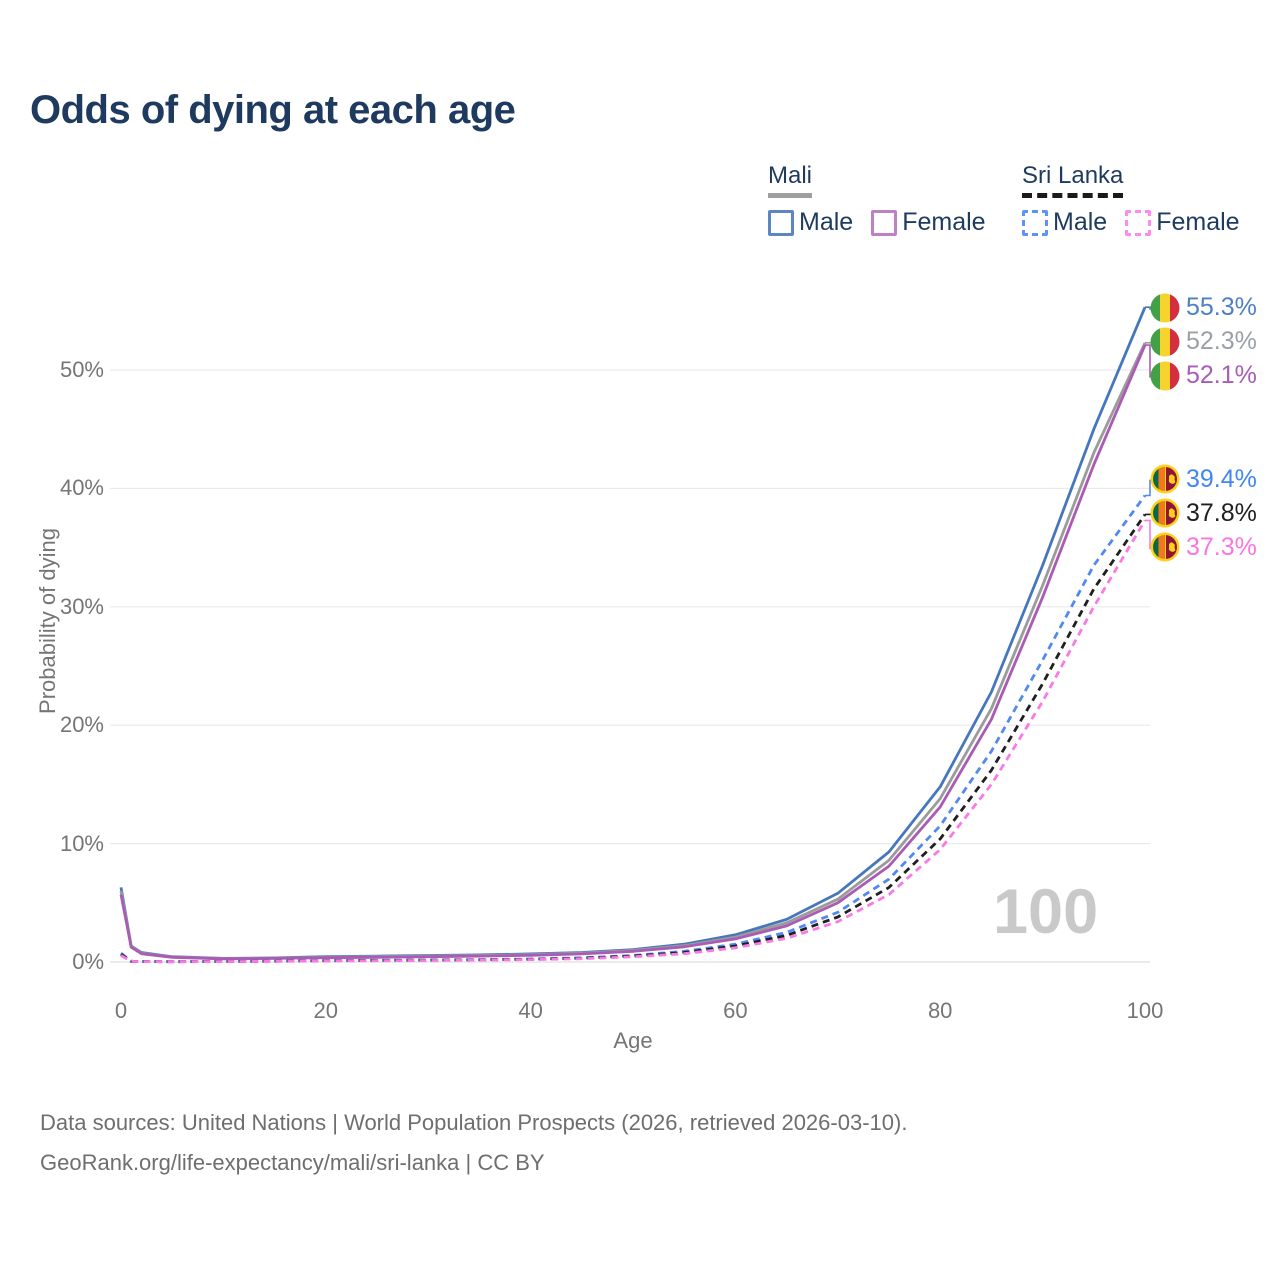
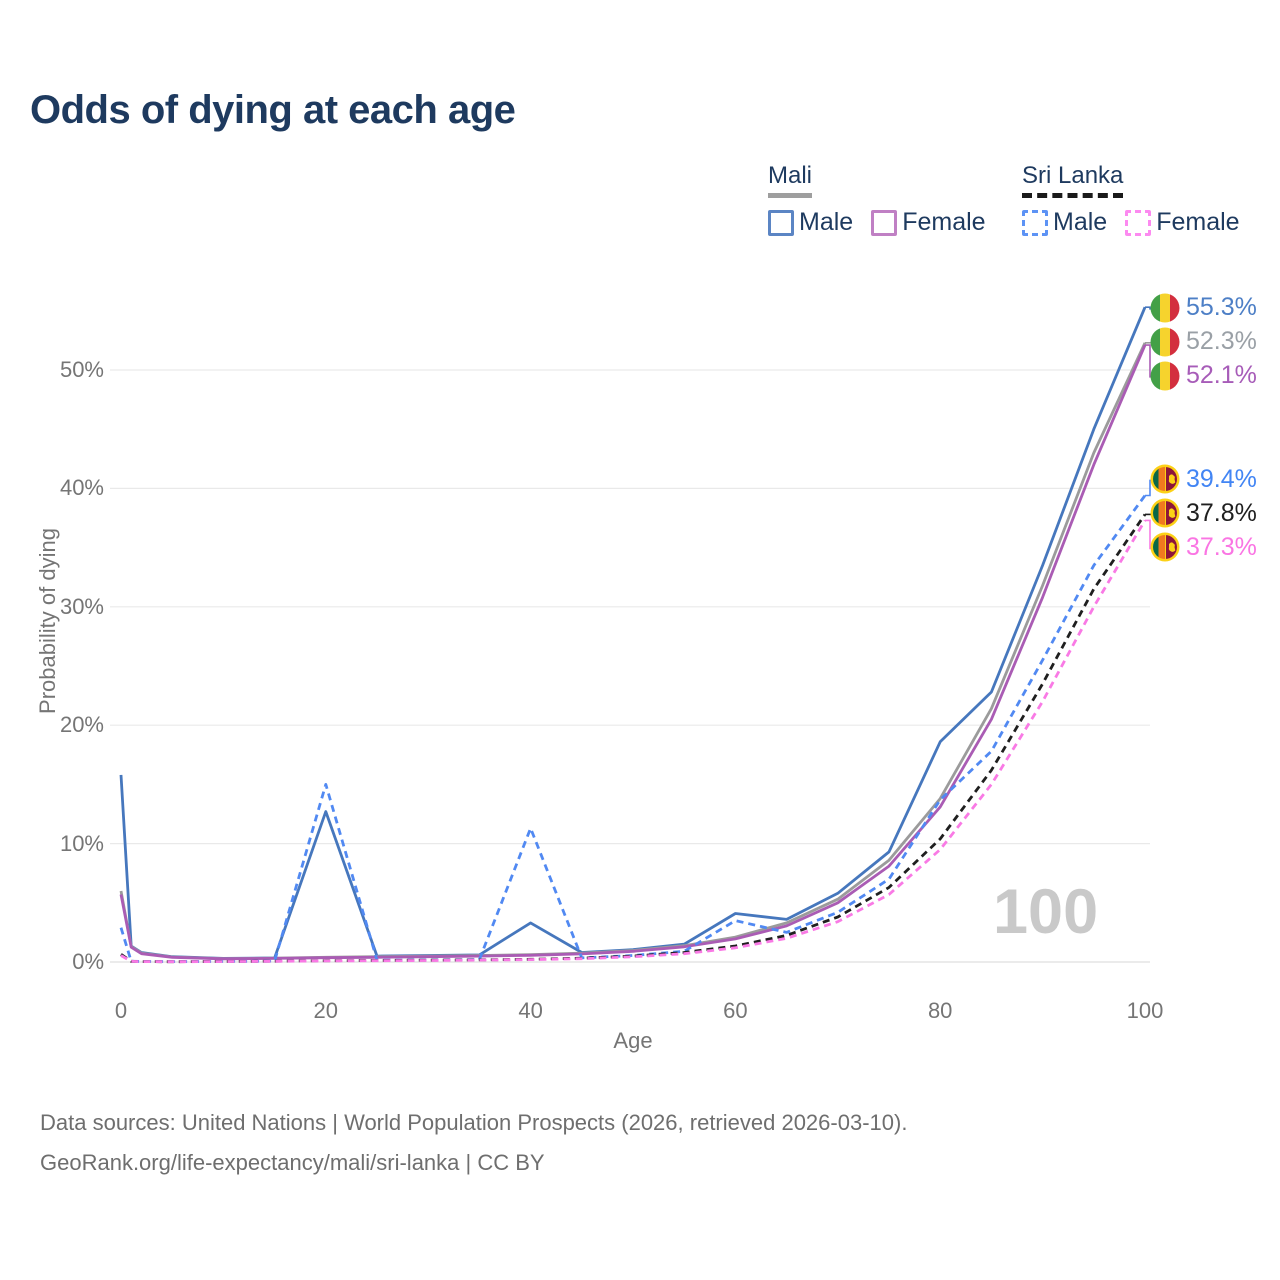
Mali Male/0: 6.3% -> 15.8%
Sri Lanka Male/0: 0.8% -> 2.9%
Mali Male/20: 0.5% -> 12.7%
Sri Lanka Male/20: 0.1% -> 15.0%
Mali Male/40: 0.7% -> 3.3%
Sri Lanka Male/40: 0.2% -> 11.3%
Mali Male/60: 2.3% -> 4.1%
Sri Lanka Male/60: 1.5% -> 3.5%
Mali Male/80: 14.8% -> 18.6%
Sri Lanka Male/80: 11.5% -> 13.7%
